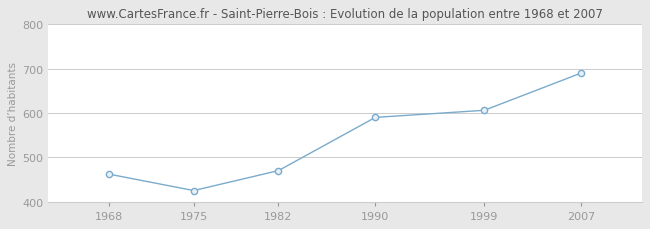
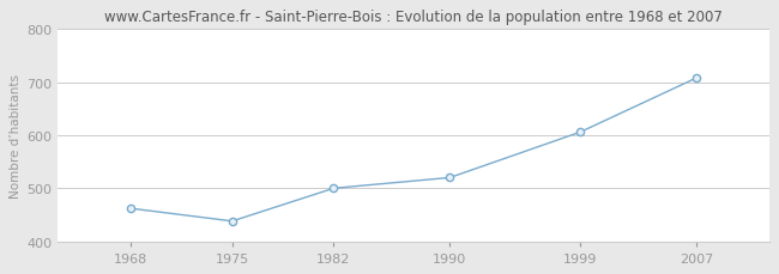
1975: 425 -> 438
1982: 470 -> 500
1990: 590 -> 520
2007: 690 -> 708
